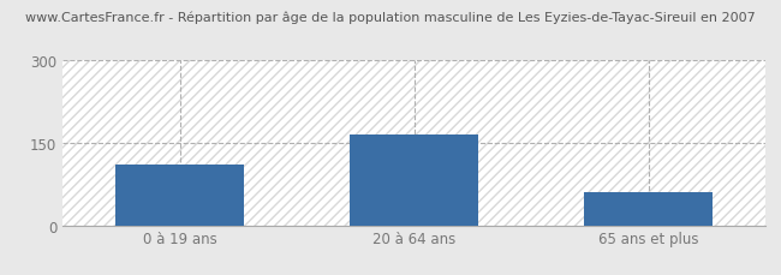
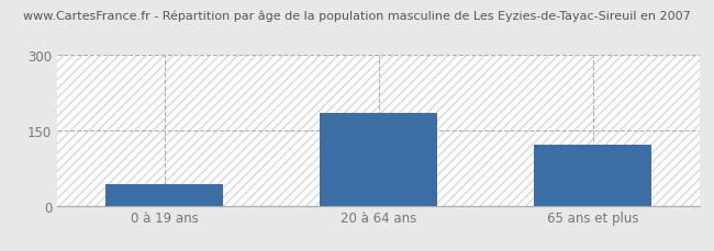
0 à 19 ans: 110 -> 42
20 à 64 ans: 165 -> 183
65 ans et plus: 60 -> 120
